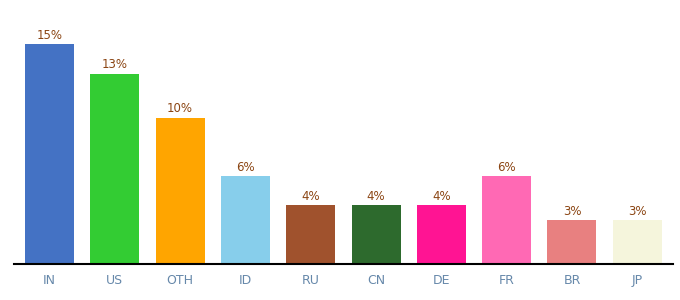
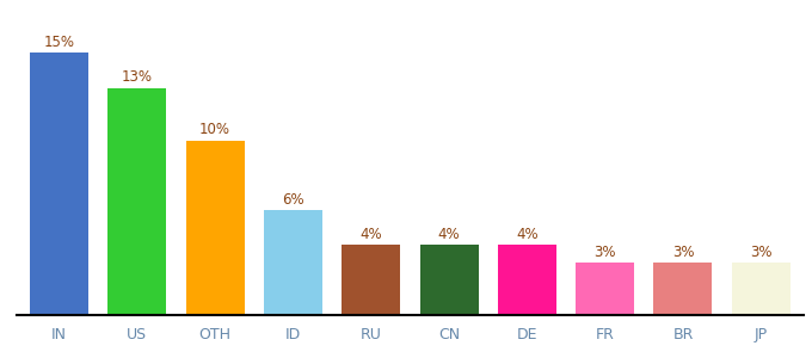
FR: 6% -> 3%
